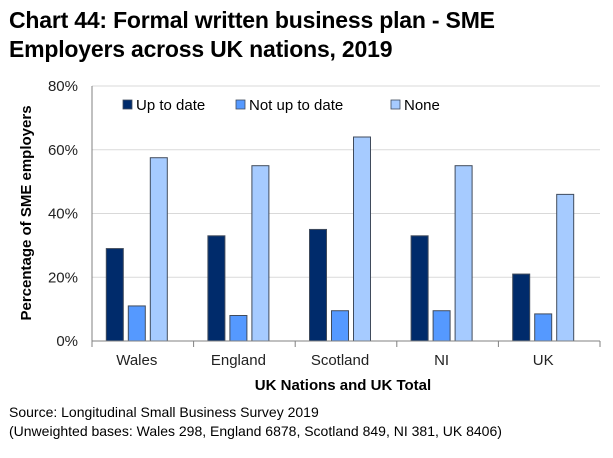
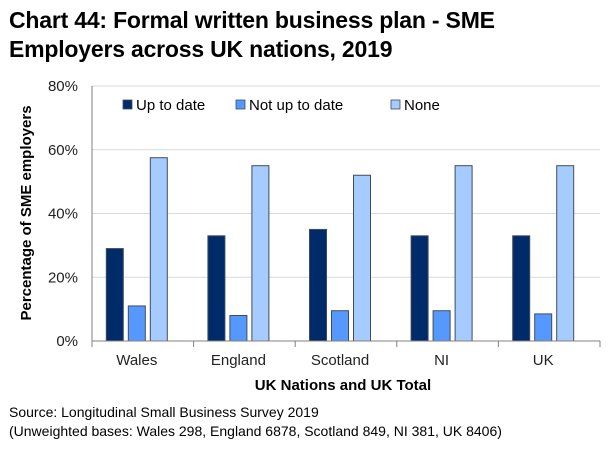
None/Scotland: 64% -> 52%
Up to date/UK: 21% -> 33%
None/UK: 46% -> 55%
